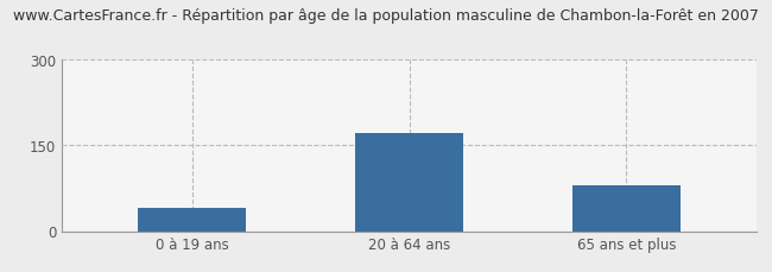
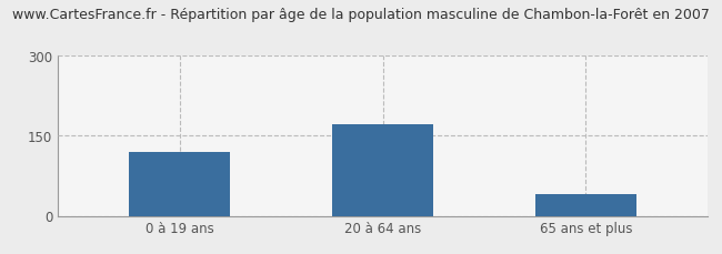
0 à 19 ans: 40 -> 120
65 ans et plus: 80 -> 40
